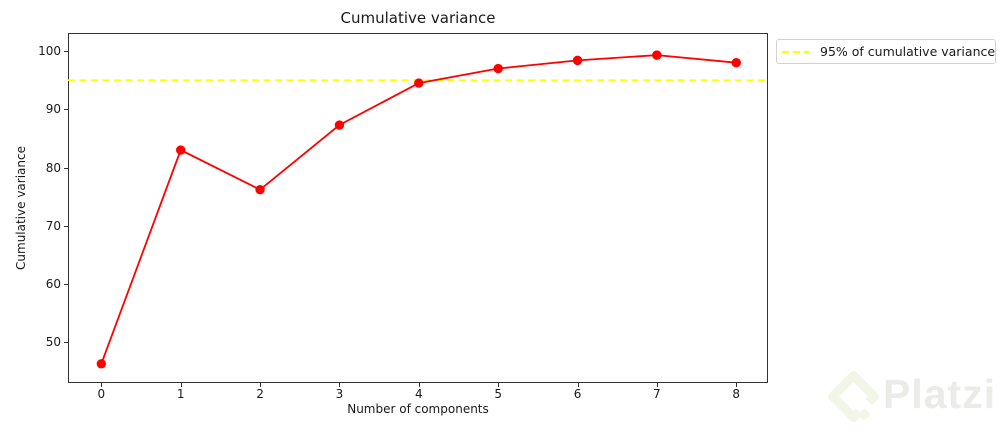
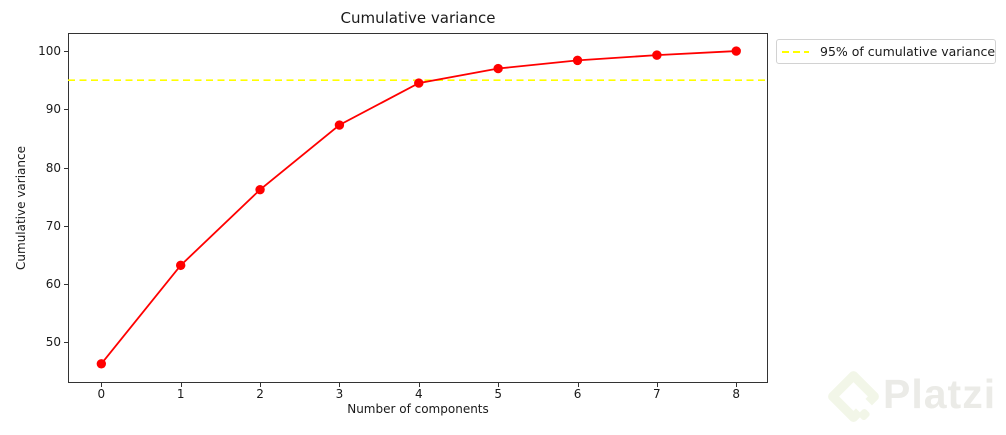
1: 83 -> 63
8: 98 -> 100
